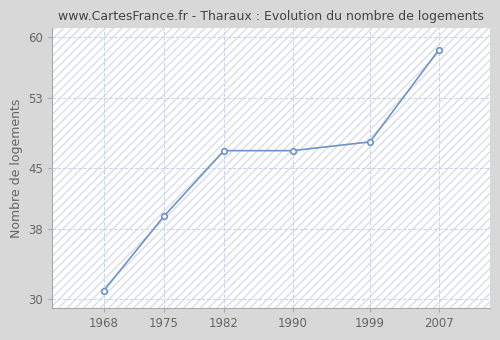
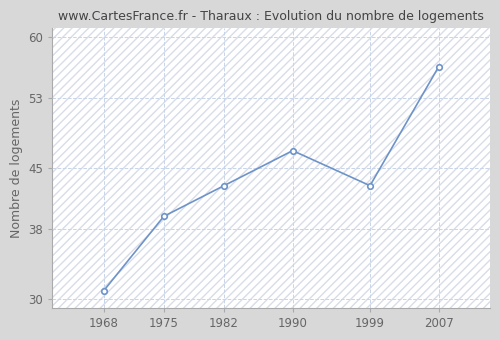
1982: 47.0 -> 43.0
1999: 48.0 -> 43.0
2007: 58.5 -> 56.6
